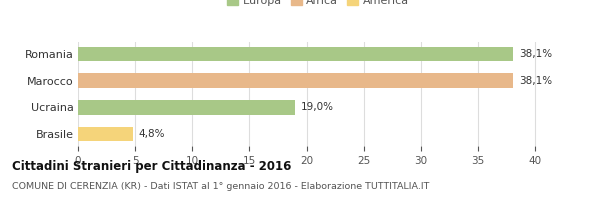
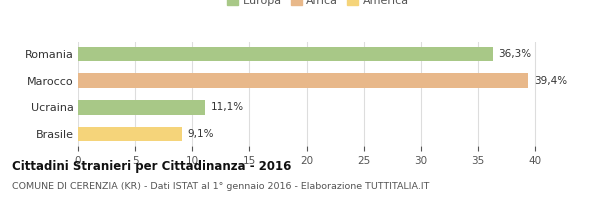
Romania: 38,1% -> 36,3%
Marocco: 38,1% -> 39,4%
Ucraina: 19,0% -> 11,1%
Brasile: 4,8% -> 9,1%
